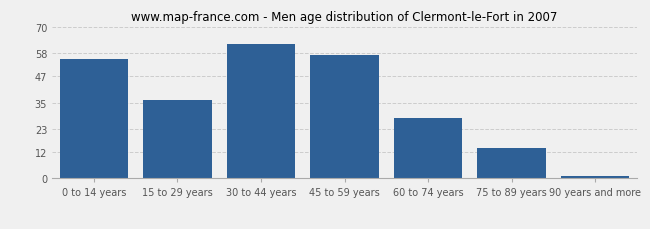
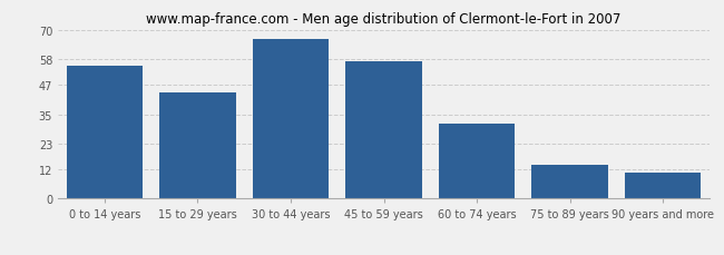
15 to 29 years: 36 -> 44
30 to 44 years: 62 -> 66
60 to 74 years: 28 -> 31
90 years and more: 1 -> 11
